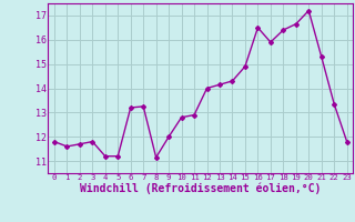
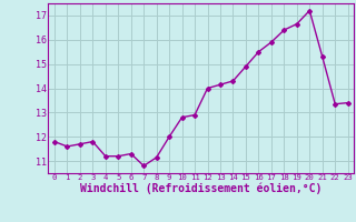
6: 13.20 -> 11.30
7: 13.25 -> 10.80
16: 16.50 -> 15.50
23: 11.80 -> 13.40
